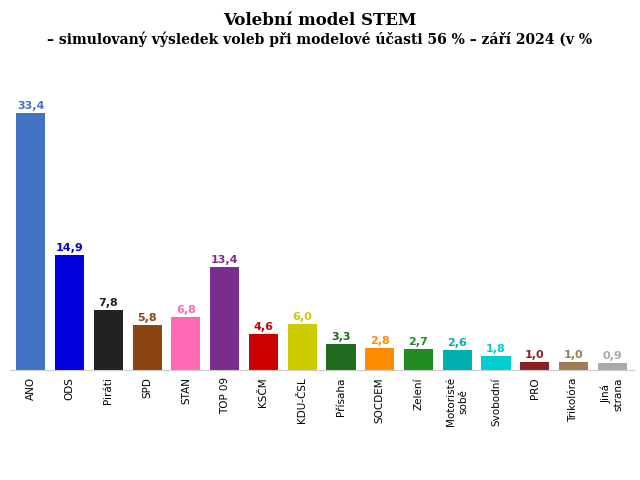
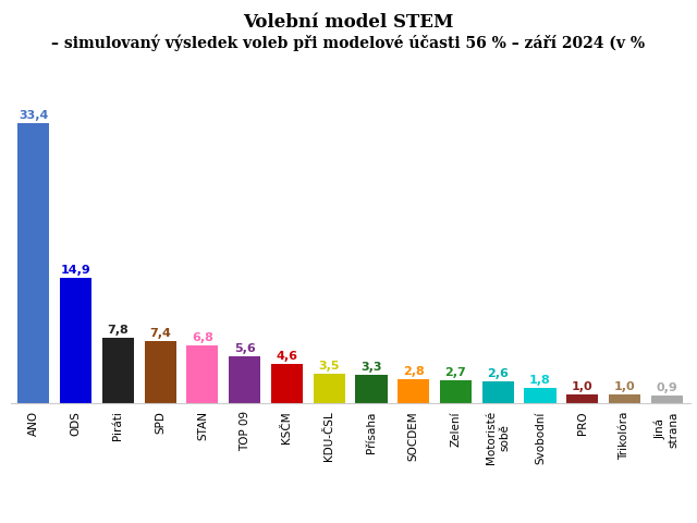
SPD: 5,8 -> 7,4
TOP 09: 13,4 -> 5,6
KDU-ČSL: 6,0 -> 3,5
